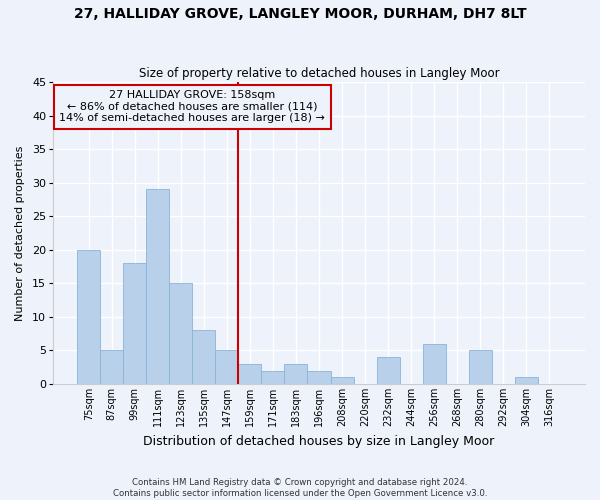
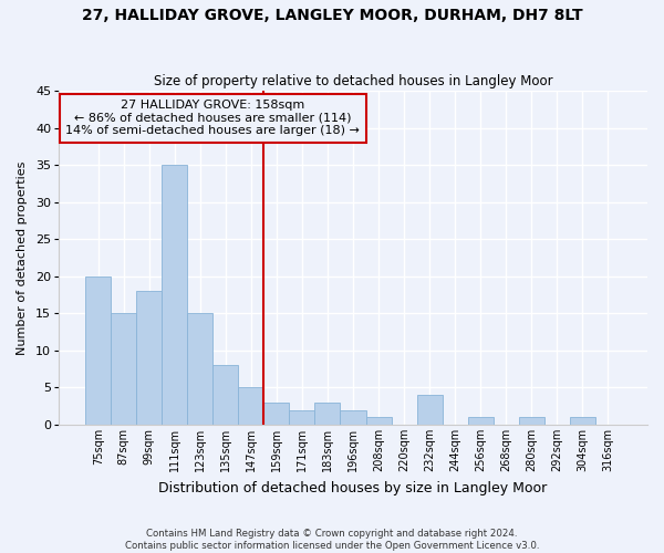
87sqm: 5 -> 15
111sqm: 29 -> 35
256sqm: 6 -> 1
280sqm: 5 -> 1
